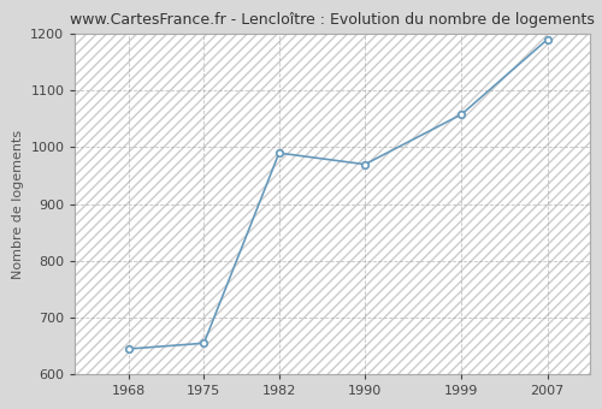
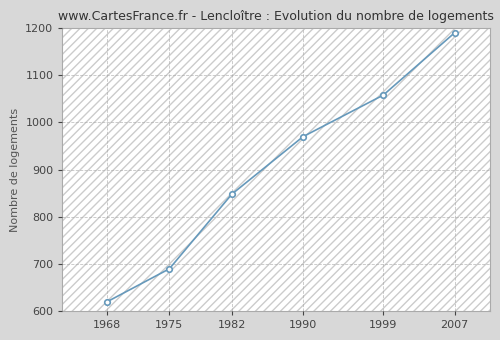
1968: 645 -> 620
1975: 655 -> 690
1982: 990 -> 848
